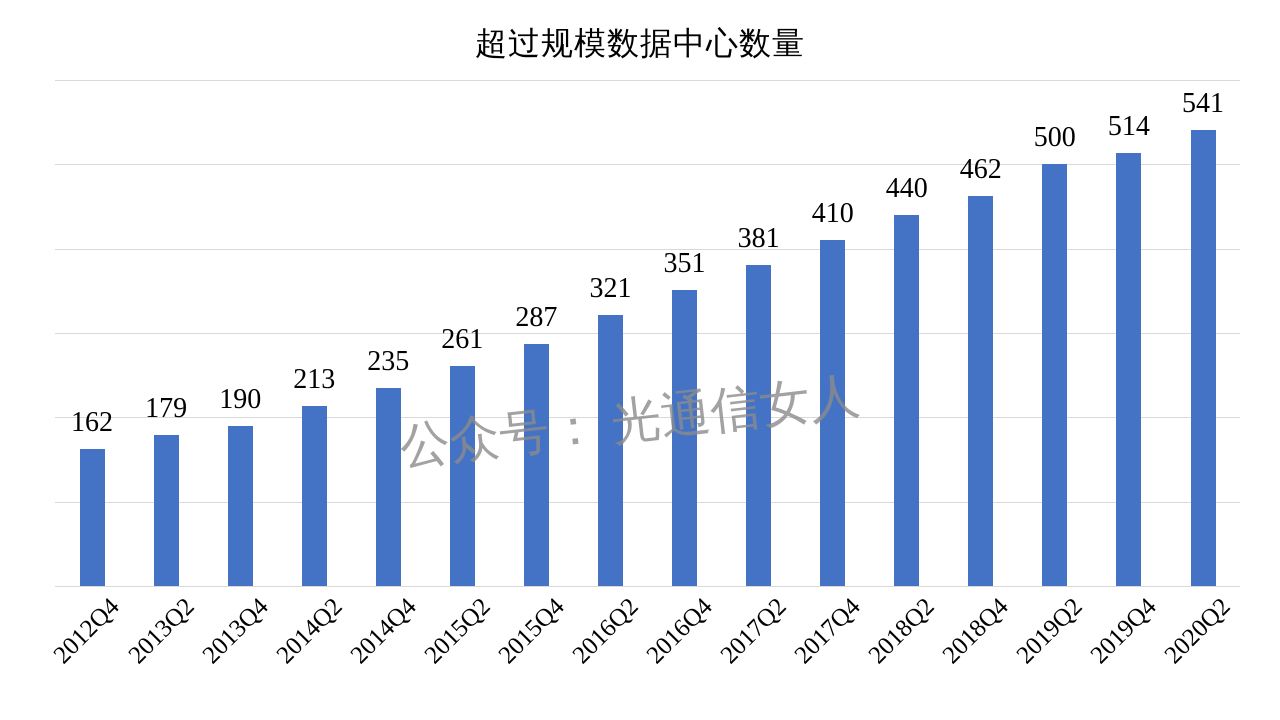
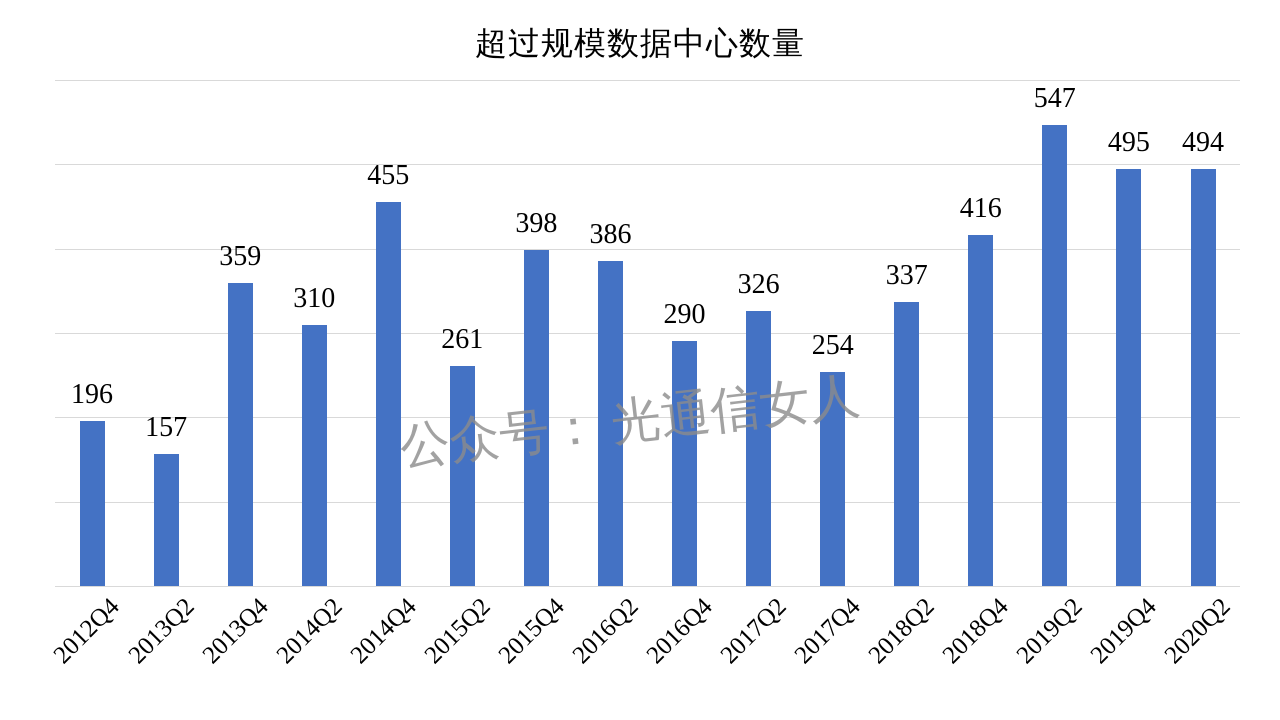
2012Q4: 162 -> 196
2013Q2: 179 -> 157
2013Q4: 190 -> 359
2014Q2: 213 -> 310
2014Q4: 235 -> 455
2015Q4: 287 -> 398
2016Q2: 321 -> 386
2016Q4: 351 -> 290
2017Q2: 381 -> 326
2017Q4: 410 -> 254
2018Q2: 440 -> 337
2018Q4: 462 -> 416
2019Q2: 500 -> 547
2019Q4: 514 -> 495
2020Q2: 541 -> 494
